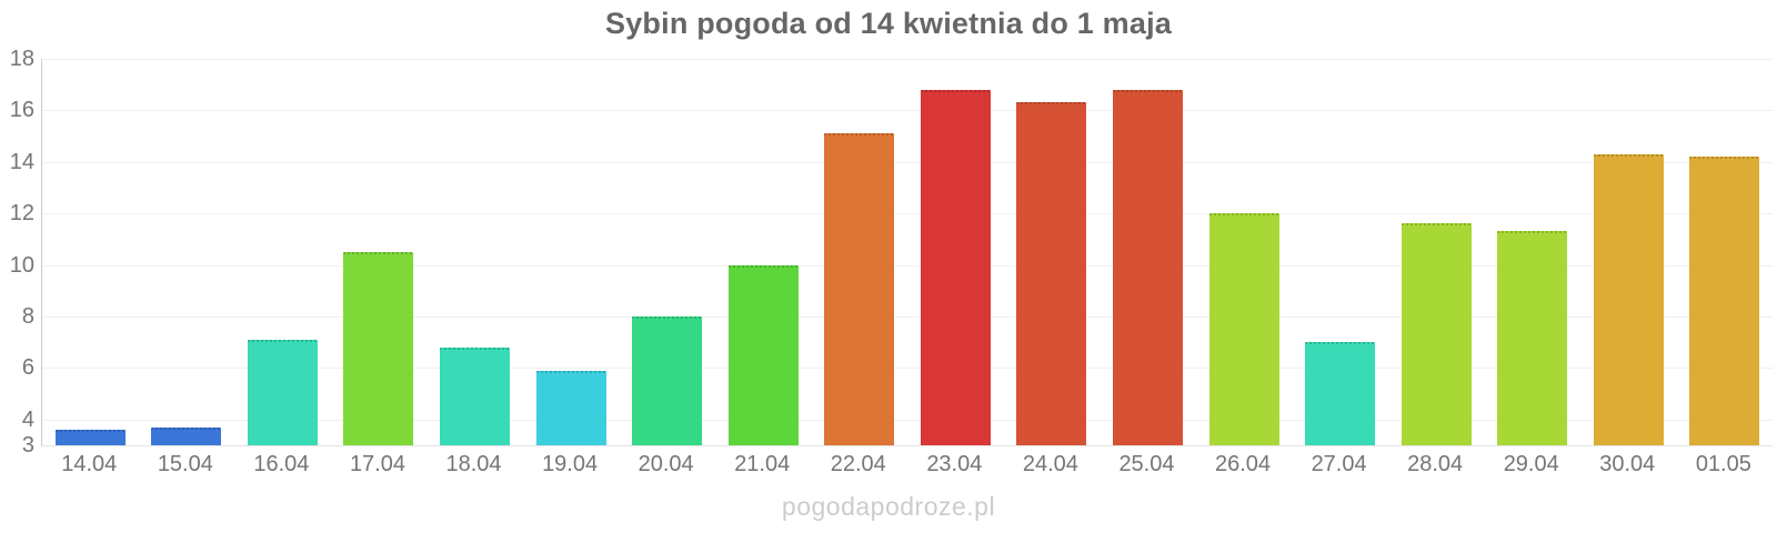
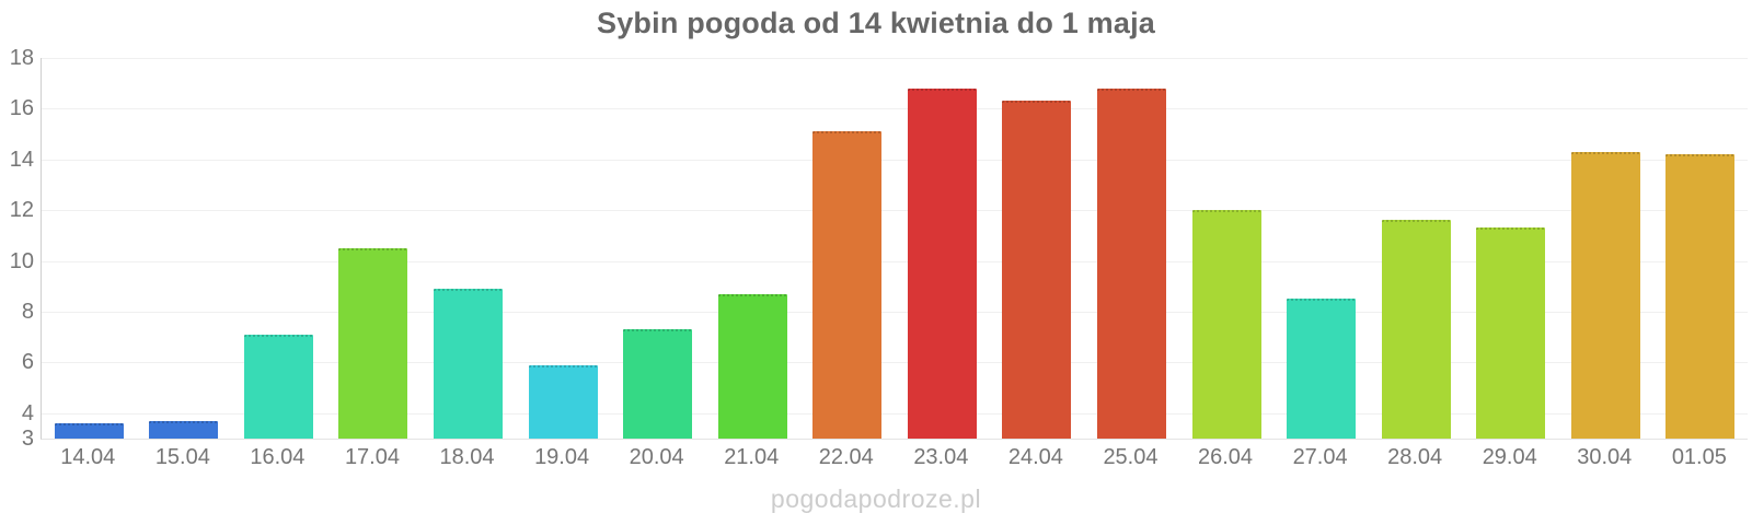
18.04: 6.8 -> 8.9
20.04: 8.0 -> 7.3
21.04: 10.0 -> 8.7
27.04: 7.0 -> 8.5
